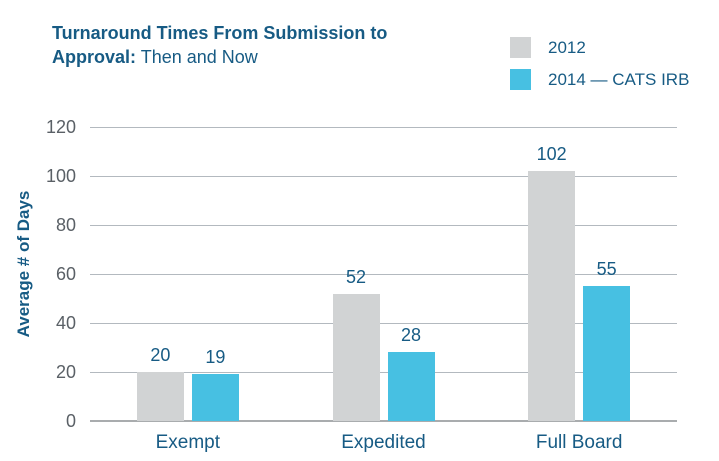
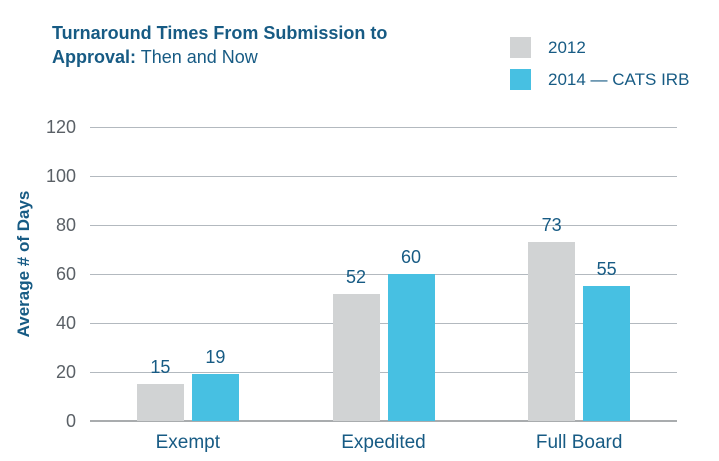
2012/Exempt: 20 -> 15
2014 — CATS IRB/Expedited: 28 -> 60
2012/Full Board: 102 -> 73
